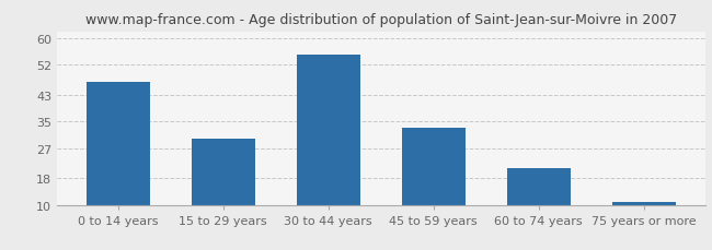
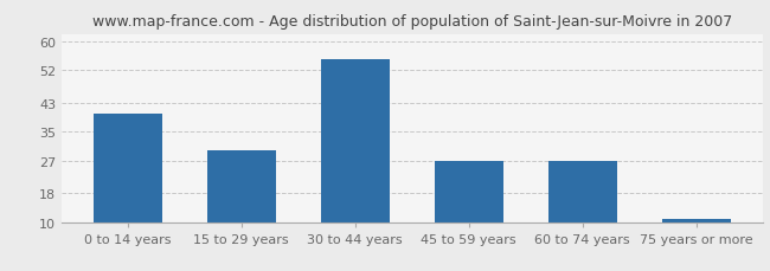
0 to 14 years: 47 -> 40
45 to 59 years: 33 -> 27
60 to 74 years: 21 -> 27
